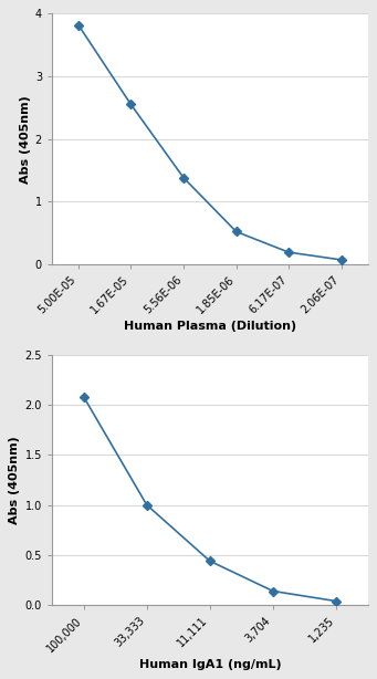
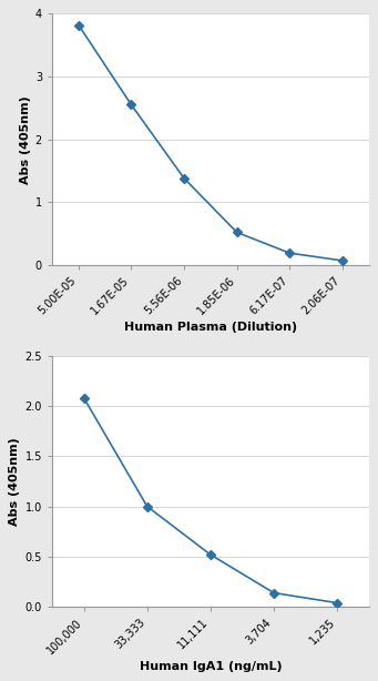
11,111: 0.44 -> 0.52
